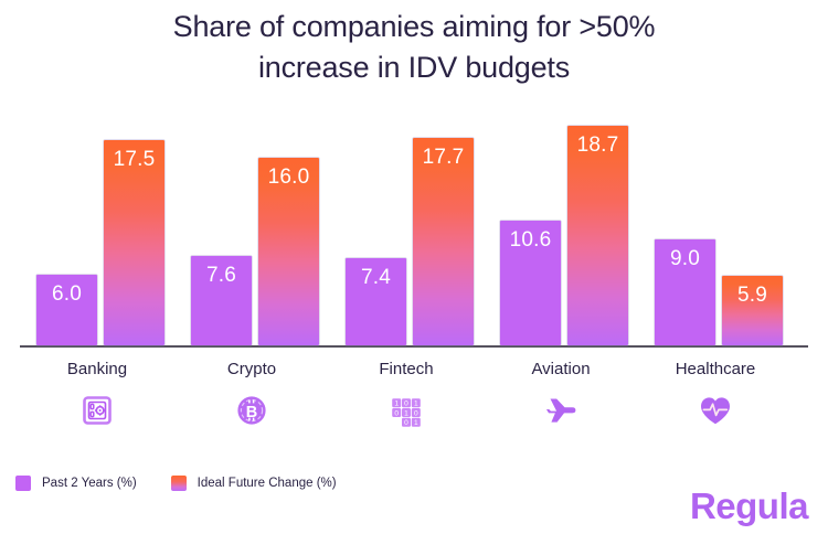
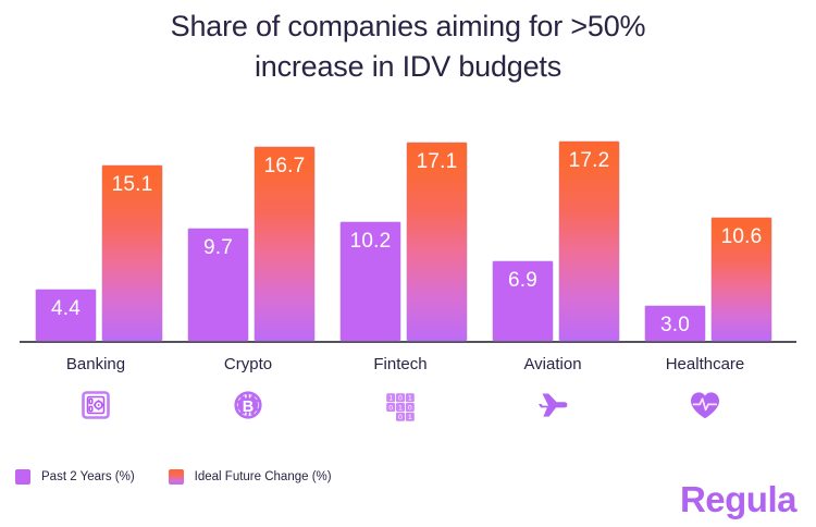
Past 2 Years (%)/Banking: 6.0 -> 4.4
Ideal Future Change (%)/Banking: 17.5 -> 15.1
Past 2 Years (%)/Crypto: 7.6 -> 9.7
Ideal Future Change (%)/Crypto: 16.0 -> 16.7
Past 2 Years (%)/Fintech: 7.4 -> 10.2
Ideal Future Change (%)/Fintech: 17.7 -> 17.1
Past 2 Years (%)/Aviation: 10.6 -> 6.9
Ideal Future Change (%)/Aviation: 18.7 -> 17.2
Past 2 Years (%)/Healthcare: 9.0 -> 3.0
Ideal Future Change (%)/Healthcare: 5.9 -> 10.6
